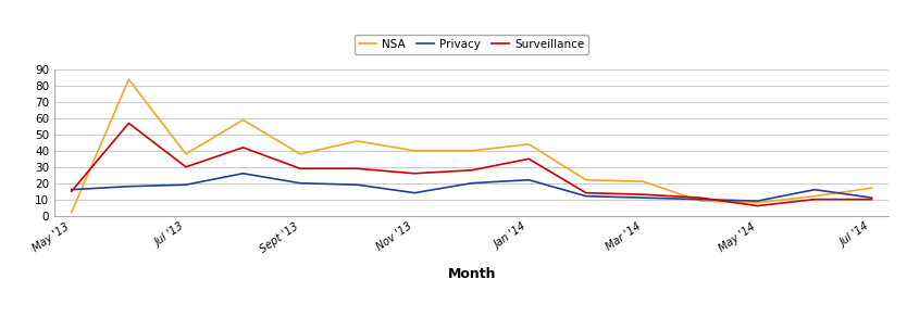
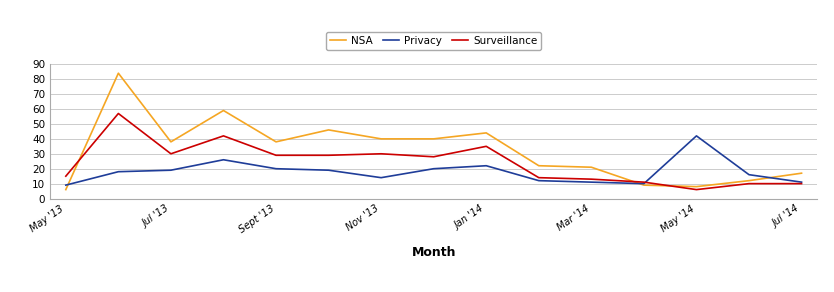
NSA/May '13: 2 -> 6
Privacy/May '13: 16 -> 9
Surveillance/Nov '13: 26 -> 30
Privacy/May '14: 9 -> 42
